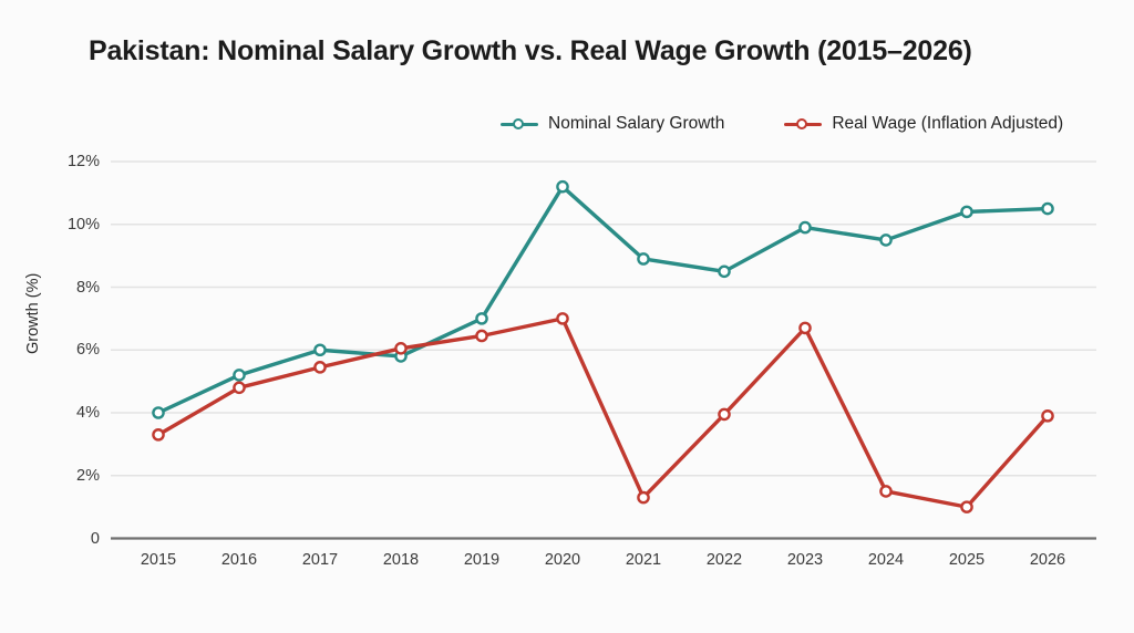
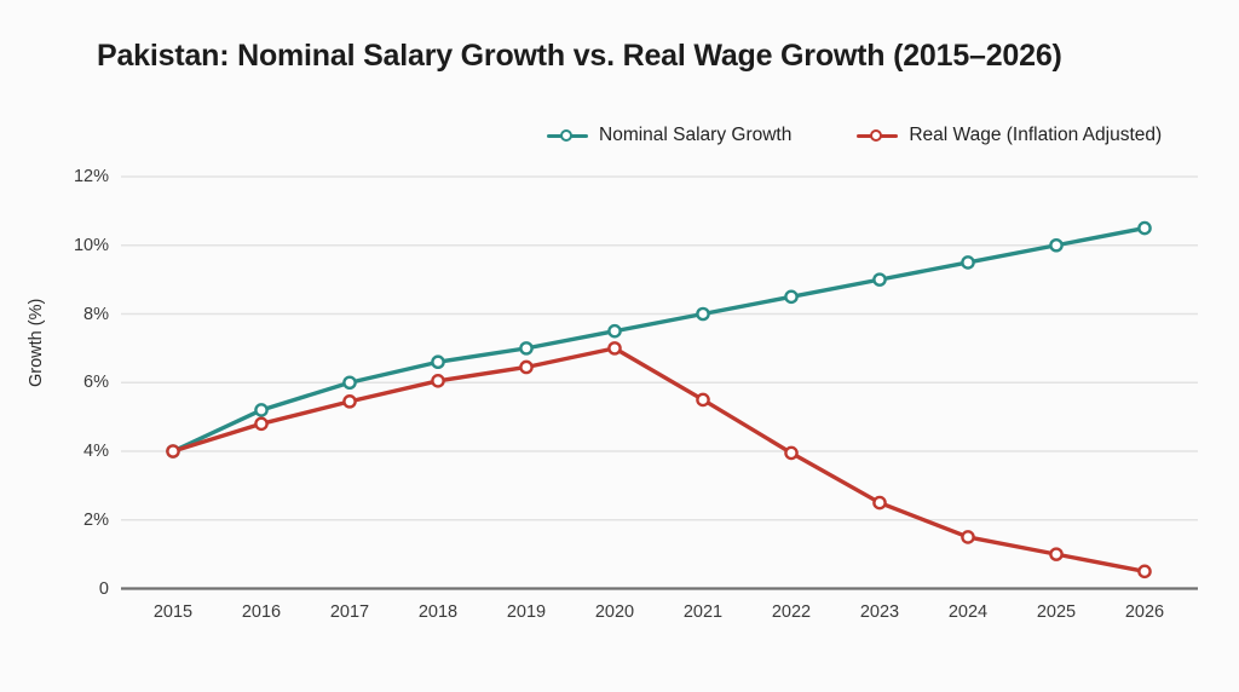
Real Wage (Inflation Adjusted)/2015: 3.3% -> 4.0%
Nominal Salary Growth/2018: 5.8% -> 6.6%
Nominal Salary Growth/2020: 11.2% -> 7.5%
Nominal Salary Growth/2021: 8.9% -> 8.0%
Real Wage (Inflation Adjusted)/2021: 1.3% -> 5.5%
Nominal Salary Growth/2023: 9.9% -> 9.0%
Real Wage (Inflation Adjusted)/2023: 6.7% -> 2.5%
Nominal Salary Growth/2025: 10.4% -> 10.0%
Real Wage (Inflation Adjusted)/2026: 3.9% -> 0.5%
